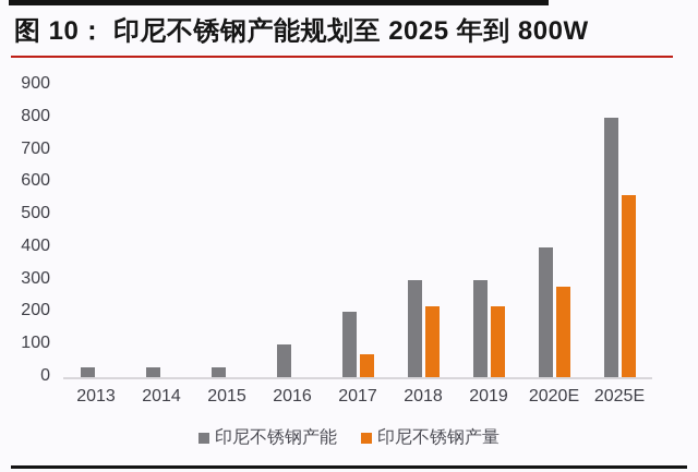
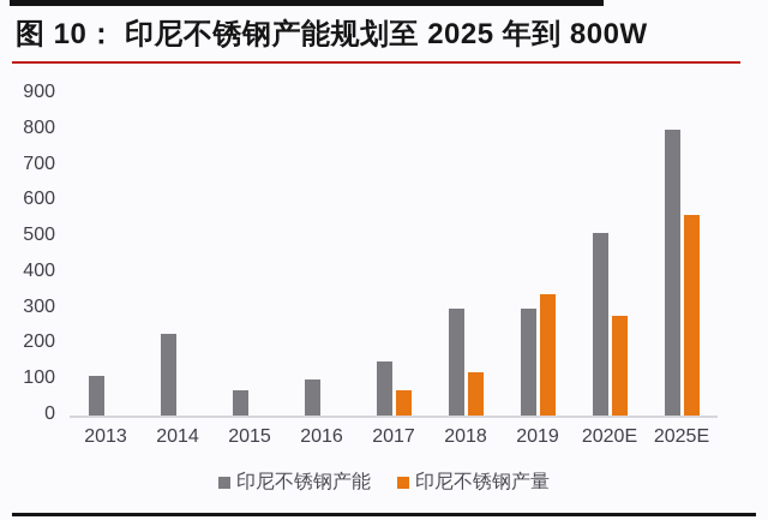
印尼不锈钢产能/2013: 30 -> 110
印尼不锈钢产能/2014: 30 -> 230
印尼不锈钢产能/2015: 30 -> 70
印尼不锈钢产能/2017: 200 -> 150
印尼不锈钢产量/2018: 220 -> 120
印尼不锈钢产量/2019: 220 -> 340
印尼不锈钢产能/2020E: 400 -> 510
